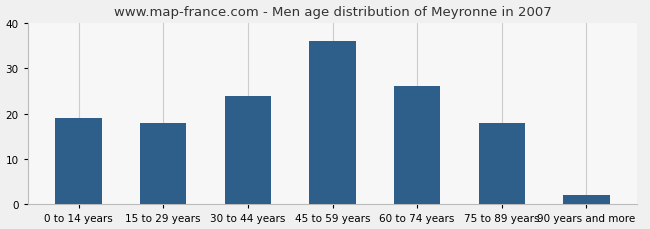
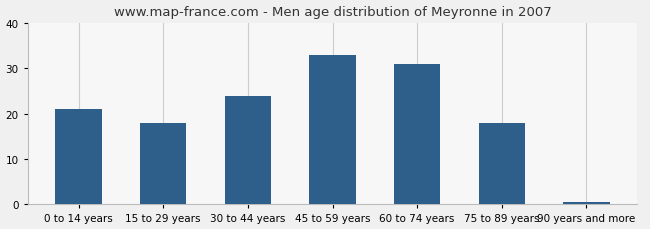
0 to 14 years: 19.0 -> 21.0
45 to 59 years: 36.0 -> 33.0
60 to 74 years: 26.0 -> 31.0
90 years and more: 2.0 -> 0.5
